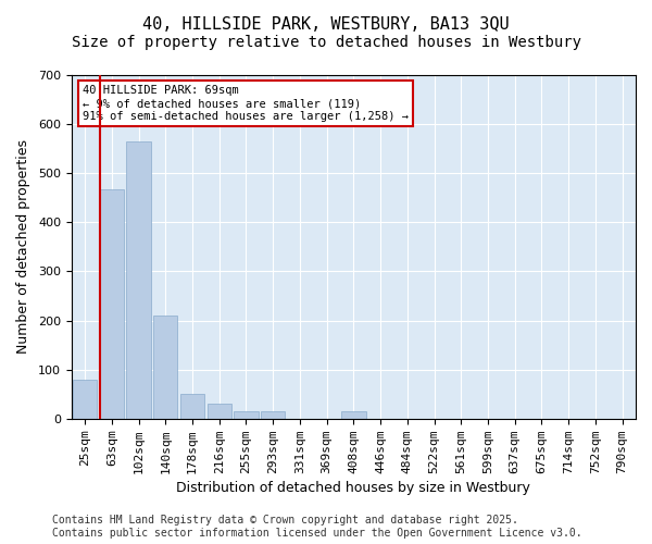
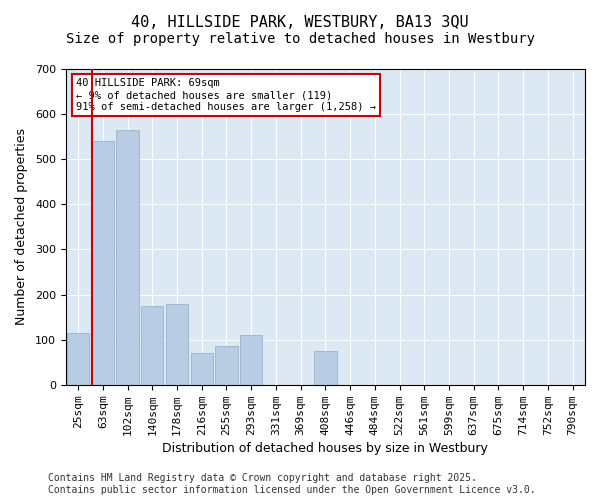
25sqm: 80 -> 115
63sqm: 468 -> 540
140sqm: 210 -> 175
178sqm: 50 -> 180
216sqm: 30 -> 70
255sqm: 15 -> 85
293sqm: 15 -> 110
408sqm: 15 -> 75
